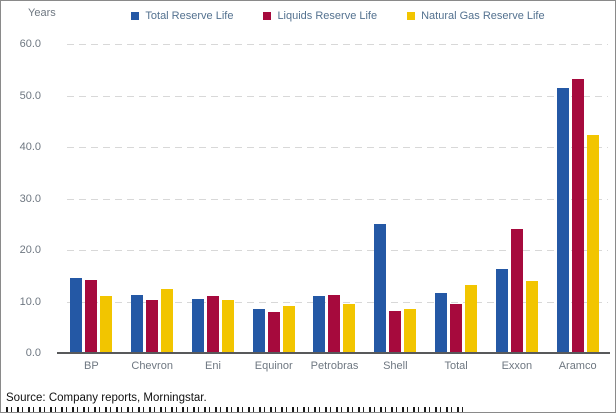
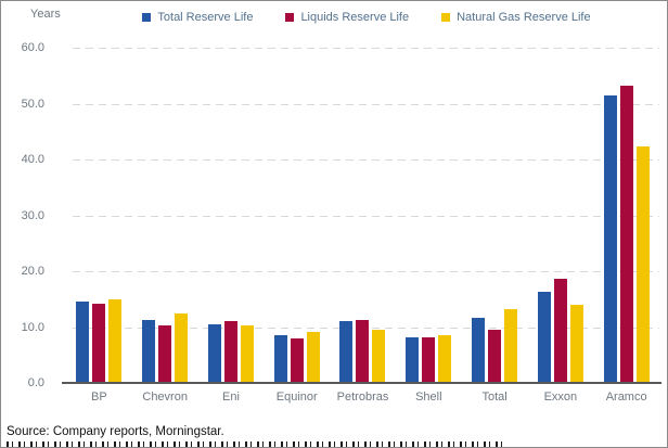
Natural Gas Reserve Life/BP: 11 -> 15
Total Reserve Life/Shell: 25 -> 8
Liquids Reserve Life/Exxon: 24 -> 19
